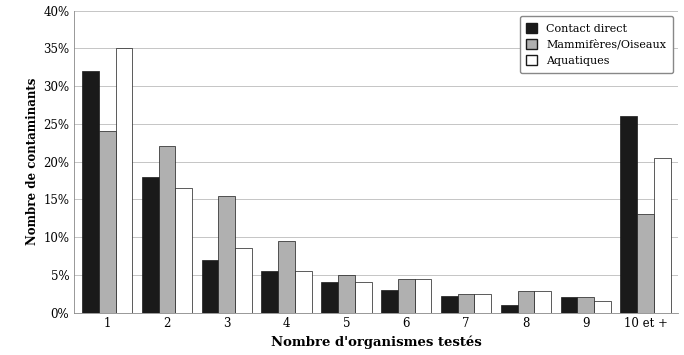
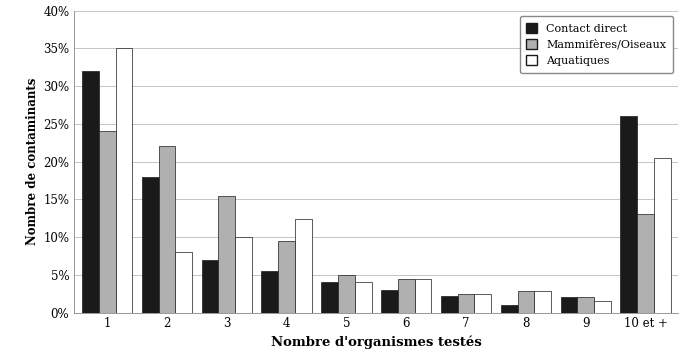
Aquatiques/2: 16.5% -> 8.0%
Aquatiques/3: 8.5% -> 10.0%
Aquatiques/4: 5.5% -> 12.4%
